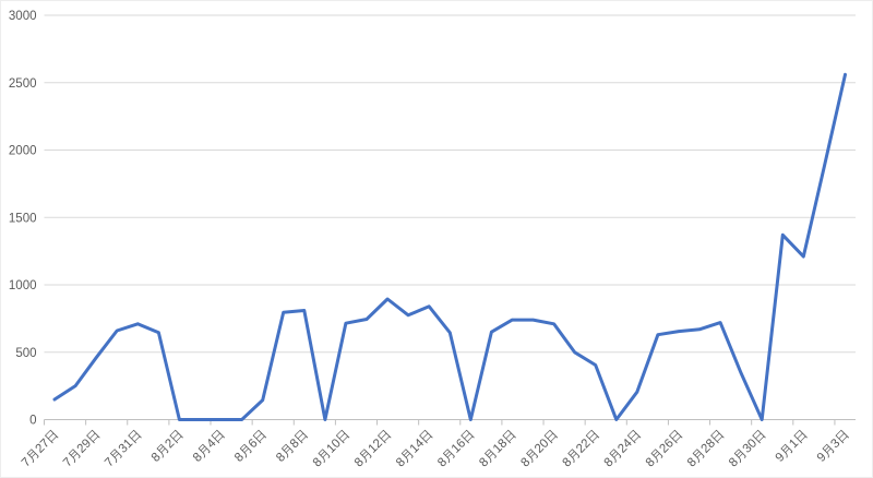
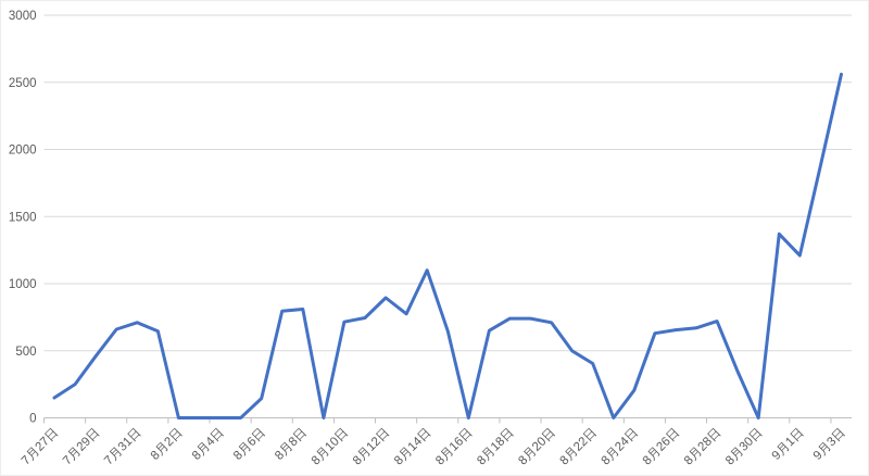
8月14日: 840 -> 1100
